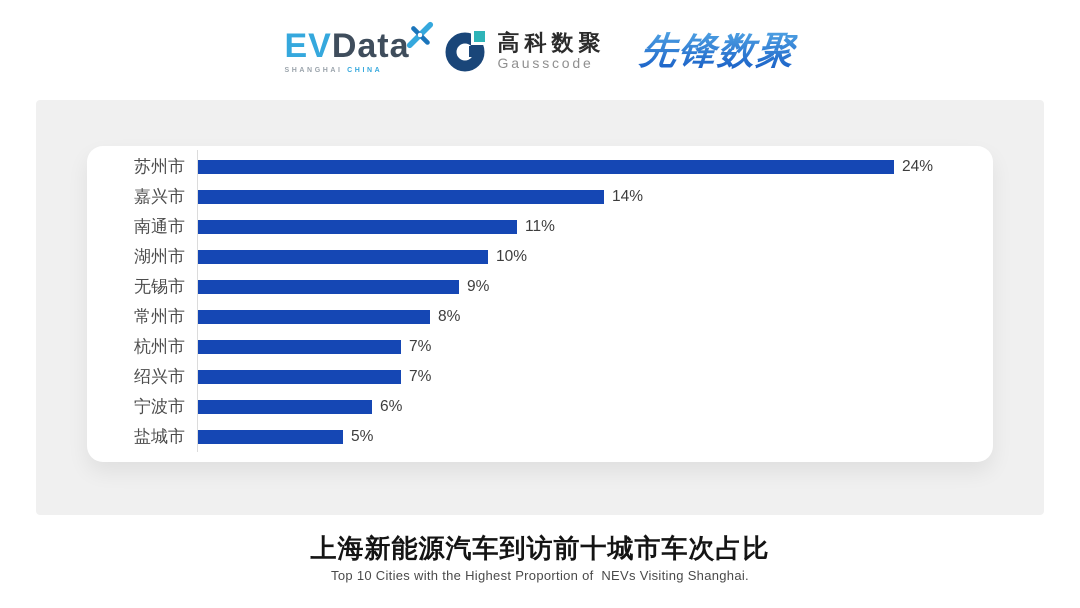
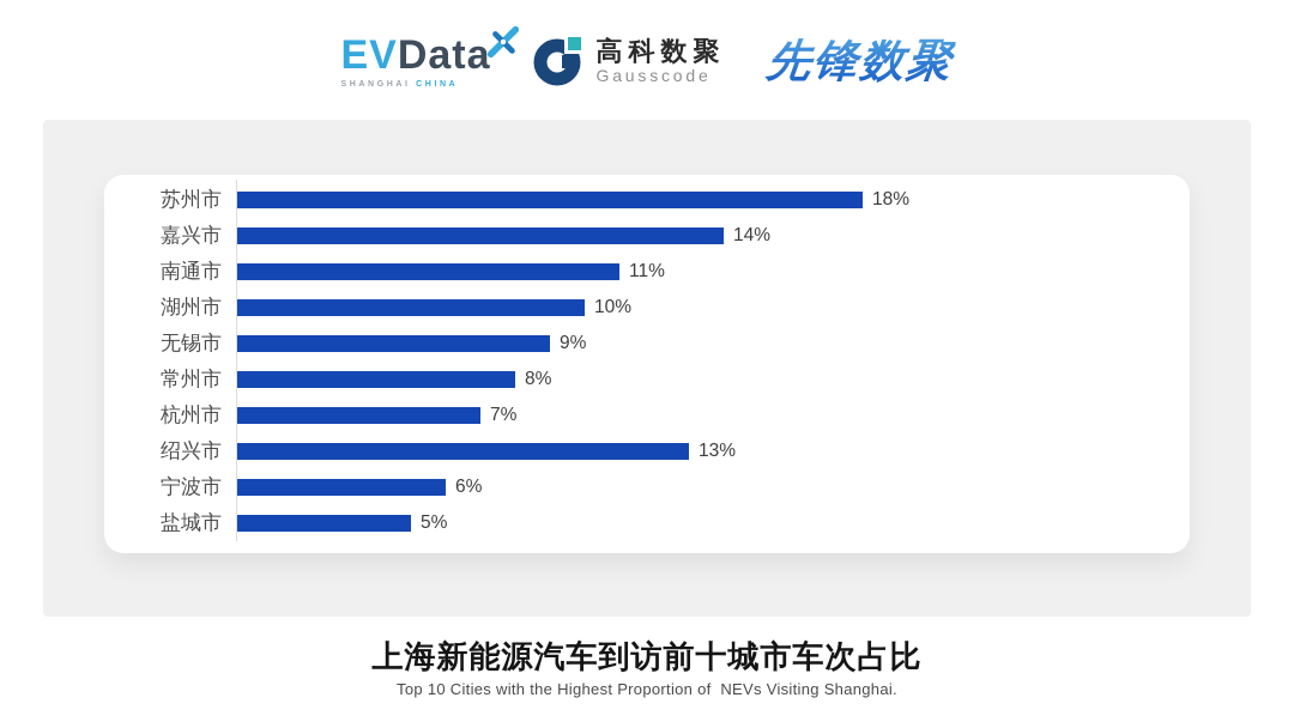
苏州市: 24% -> 18%
绍兴市: 7% -> 13%
